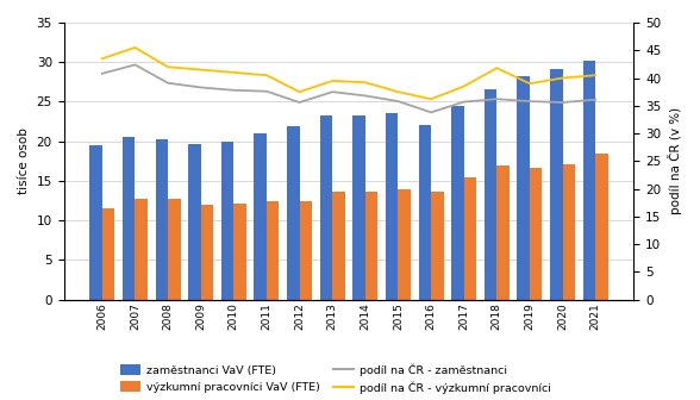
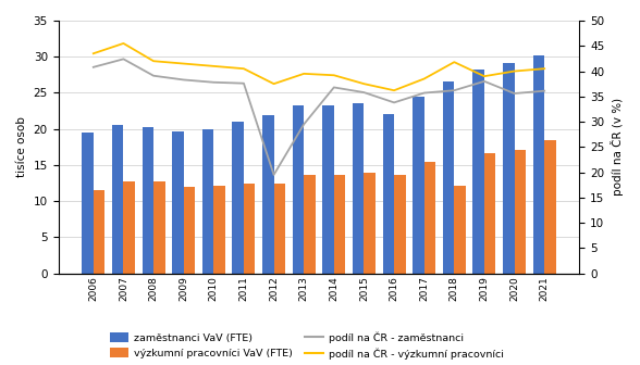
podíl na ČR - zaměstnanci/2012: 35.6 -> 19.5
podíl na ČR - zaměstnanci/2013: 37.5 -> 29.5
výzkumní pracovníci VaV (FTE)/2018: 16.9 -> 12.2
podíl na ČR - zaměstnanci/2019: 35.8 -> 38.0
